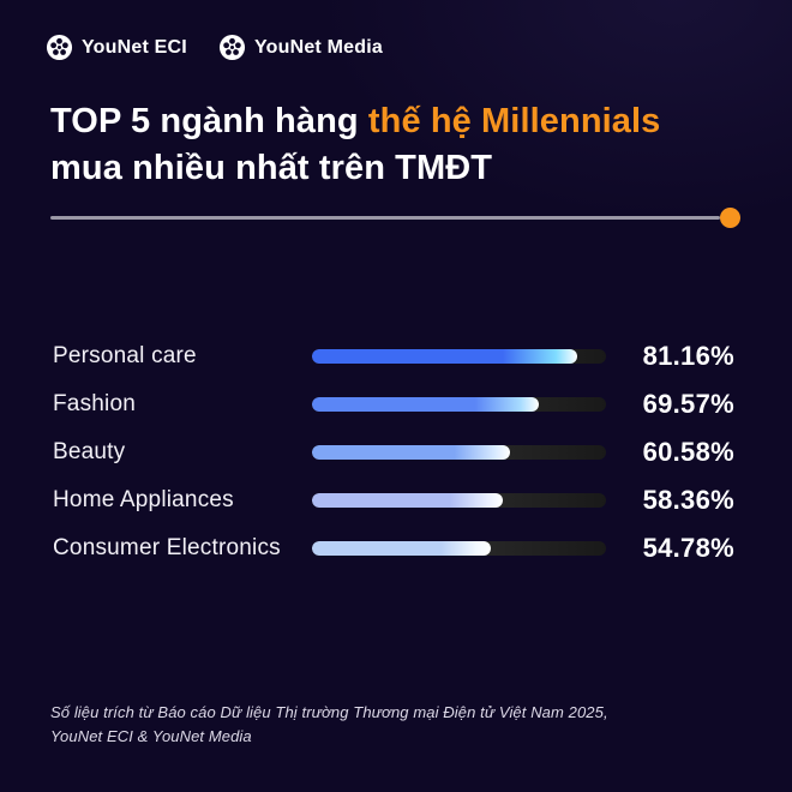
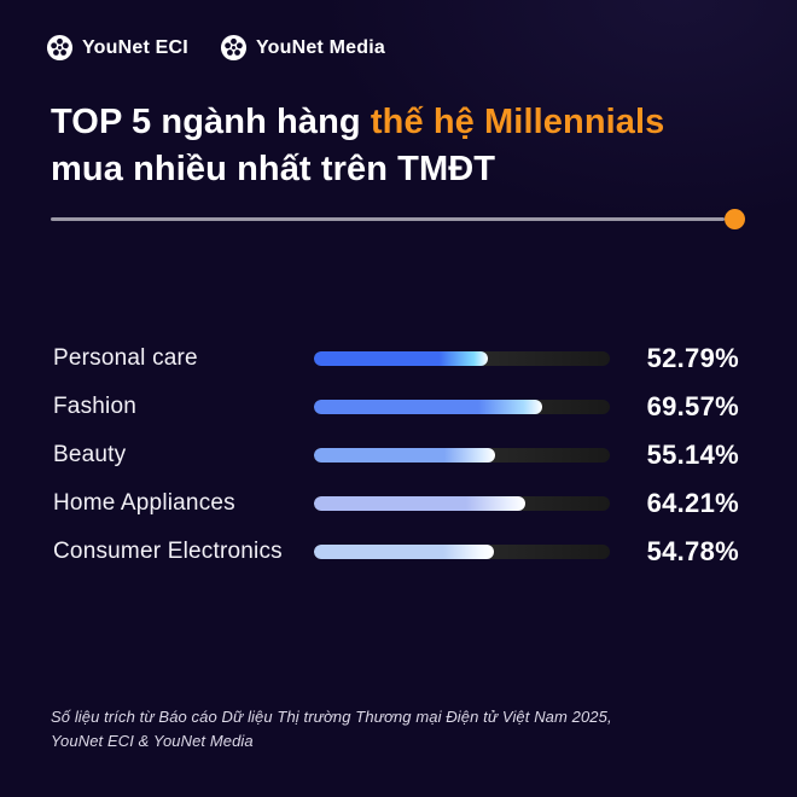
Personal care: 81.16% -> 52.79%
Beauty: 60.58% -> 55.14%
Home Appliances: 58.36% -> 64.21%
